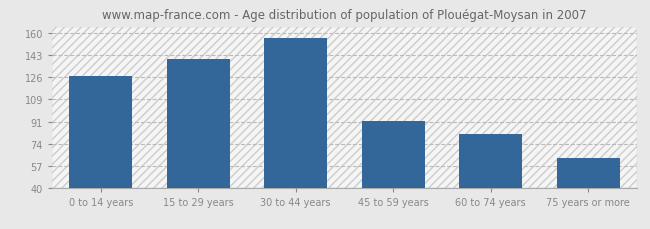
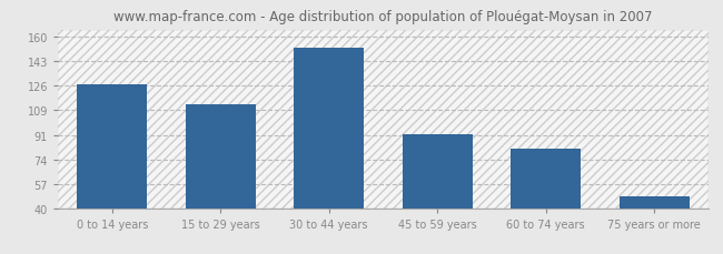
15 to 29 years: 140 -> 113
30 to 44 years: 156 -> 152
75 years or more: 63 -> 48
